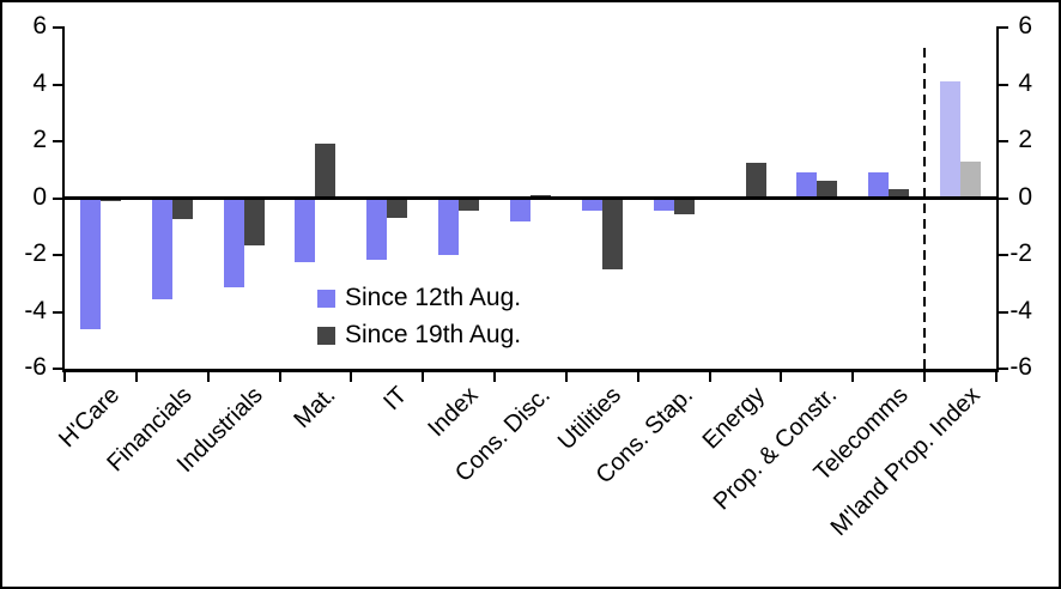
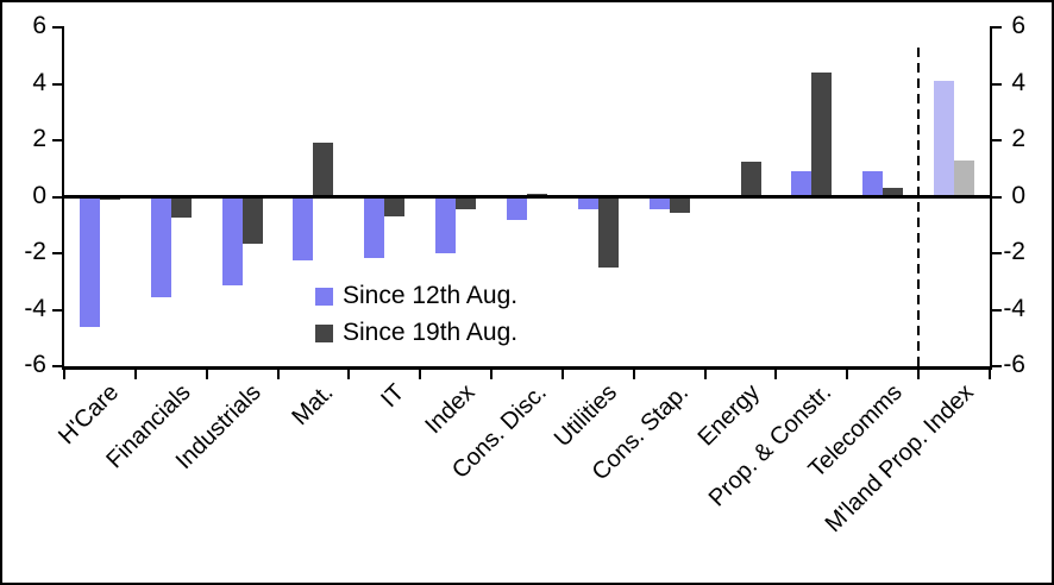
Since 19th Aug./Prop. & Constr.: 0.6 -> 4.4
